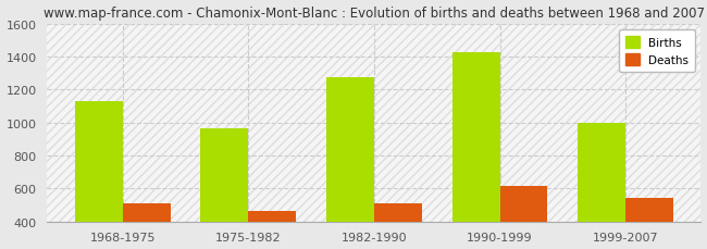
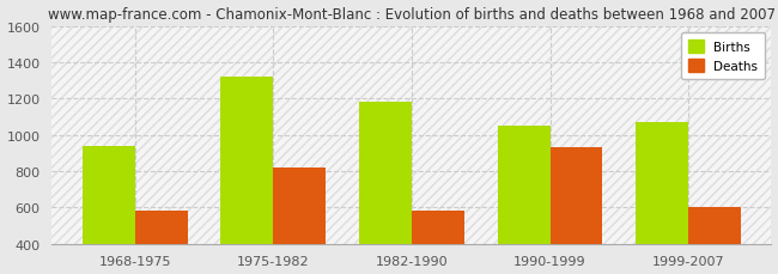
Births/1968-1975: 1130 -> 940
Deaths/1968-1975: 510 -> 580
Births/1975-1982: 960 -> 1320
Deaths/1975-1982: 460 -> 820
Births/1982-1990: 1280 -> 1180
Deaths/1982-1990: 510 -> 580
Births/1990-1999: 1430 -> 1050
Deaths/1990-1999: 620 -> 930
Births/1999-2007: 1000 -> 1070
Deaths/1999-2007: 540 -> 600
